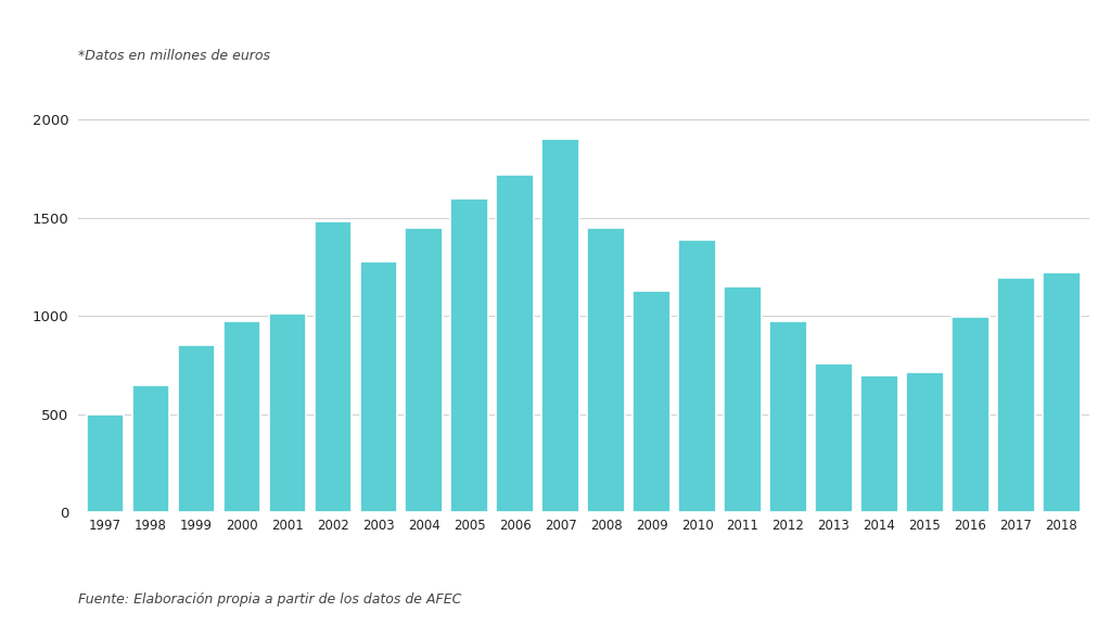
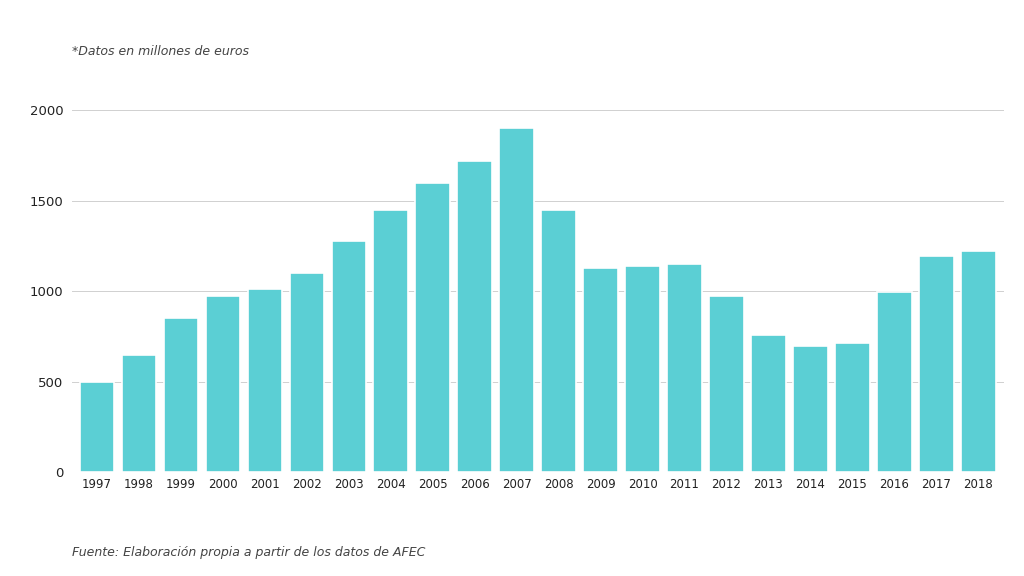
2002: 1480 -> 1100
2010: 1390 -> 1140
